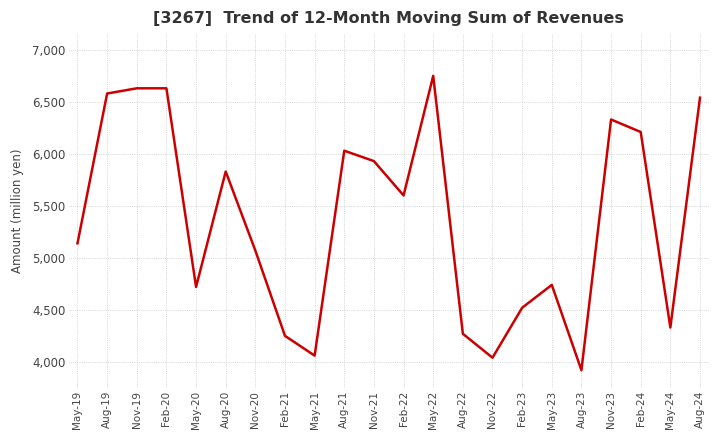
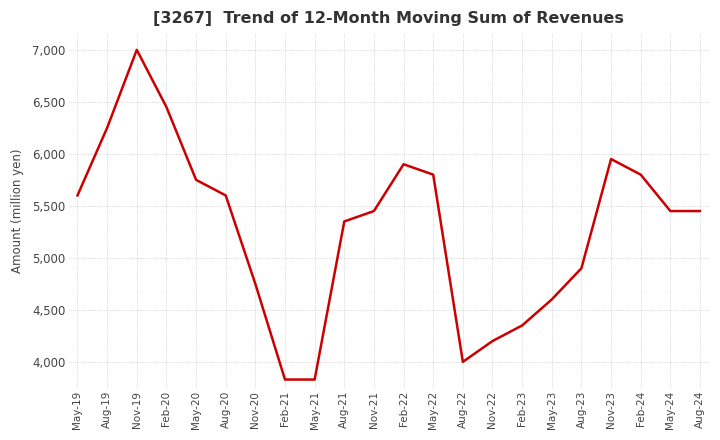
May-19: 5,140 -> 5,600
Aug-19: 6,580 -> 6,250
Nov-19: 6,630 -> 7,000
Feb-20: 6,630 -> 6,450
May-20: 4,720 -> 5,750
Aug-20: 5,830 -> 5,600
Nov-20: 5,070 -> 4,750
Feb-21: 4,250 -> 3,830
May-21: 4,060 -> 3,830
Aug-21: 6,030 -> 5,350
Nov-21: 5,930 -> 5,450
Feb-22: 5,600 -> 5,900
May-22: 6,750 -> 5,800
Aug-22: 4,270 -> 4,000
Nov-22: 4,040 -> 4,200
Feb-23: 4,520 -> 4,350
May-23: 4,740 -> 4,600
Aug-23: 3,920 -> 4,900
Nov-23: 6,330 -> 5,950
Feb-24: 6,210 -> 5,800
May-24: 4,330 -> 5,450
Aug-24: 6,540 -> 5,450
